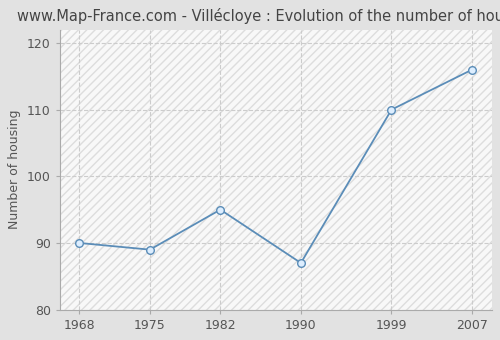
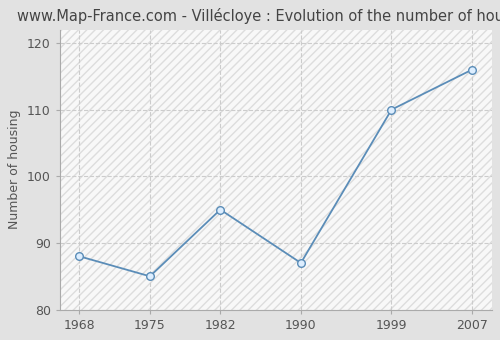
1968: 90 -> 88
1975: 89 -> 85
